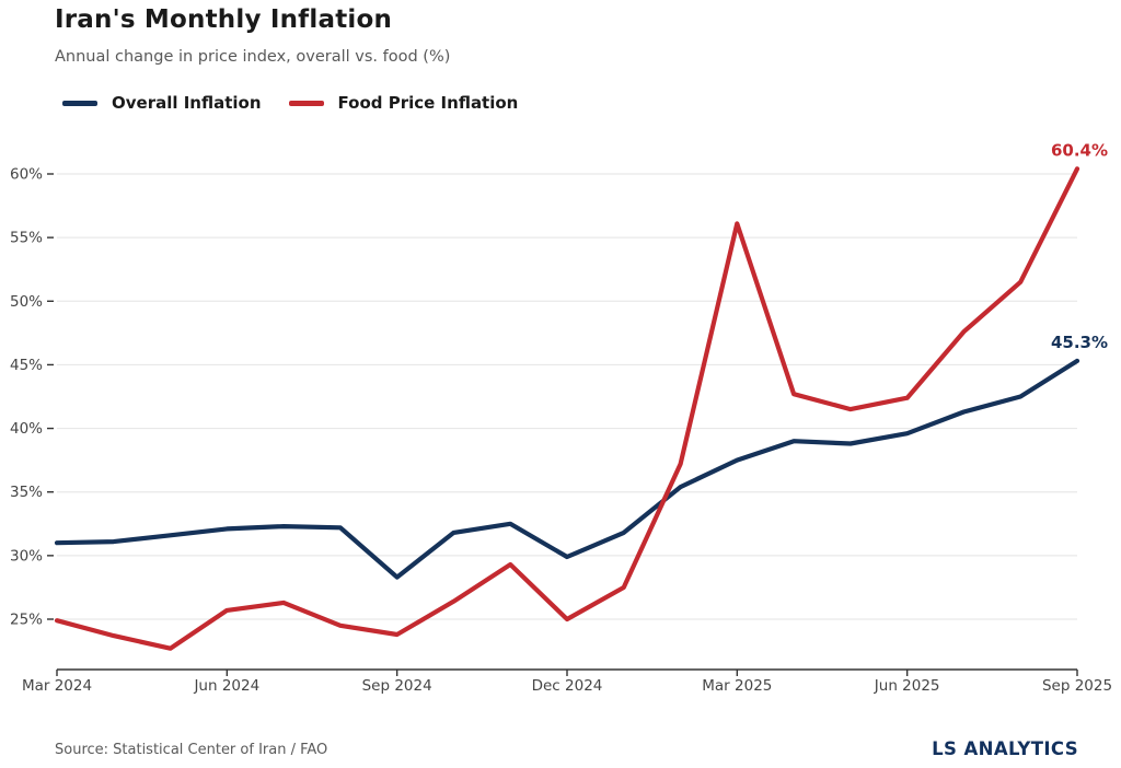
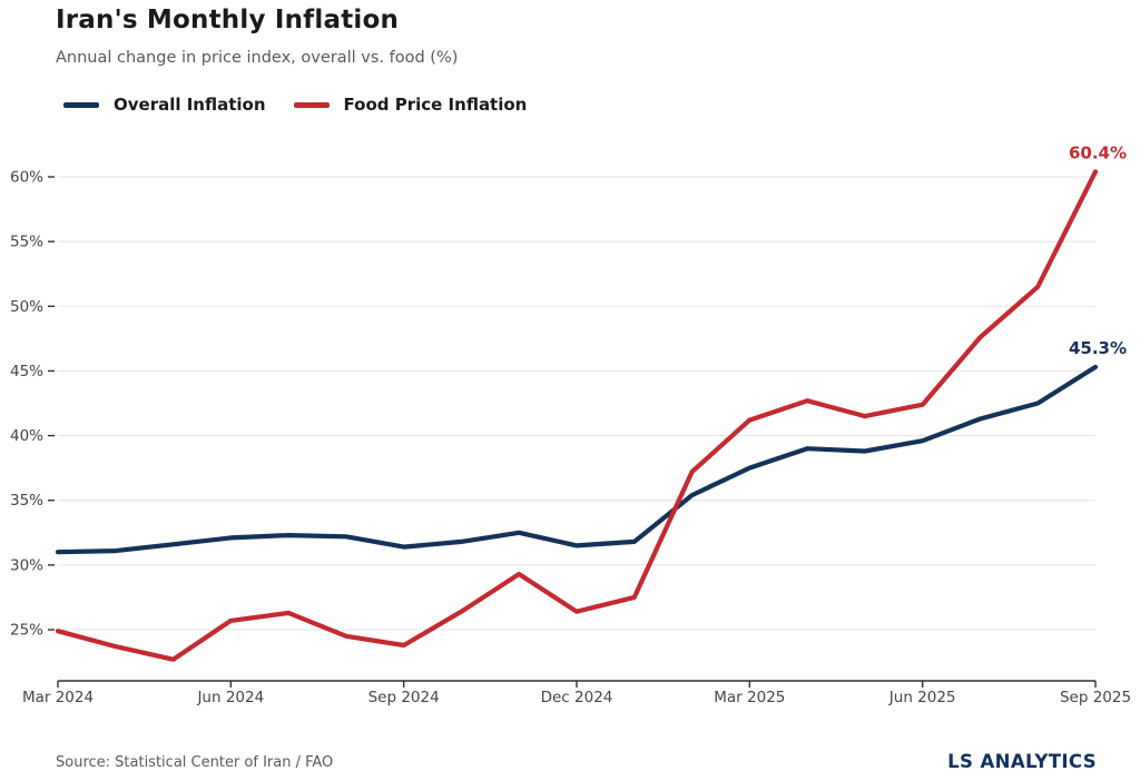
Overall Inflation/Sep 2024: 28.3% -> 31.4%
Overall Inflation/Dec 2024: 29.9% -> 31.5%
Food Price Inflation/Dec 2024: 25.0% -> 26.4%
Food Price Inflation/Mar 2025: 56.1% -> 41.2%
